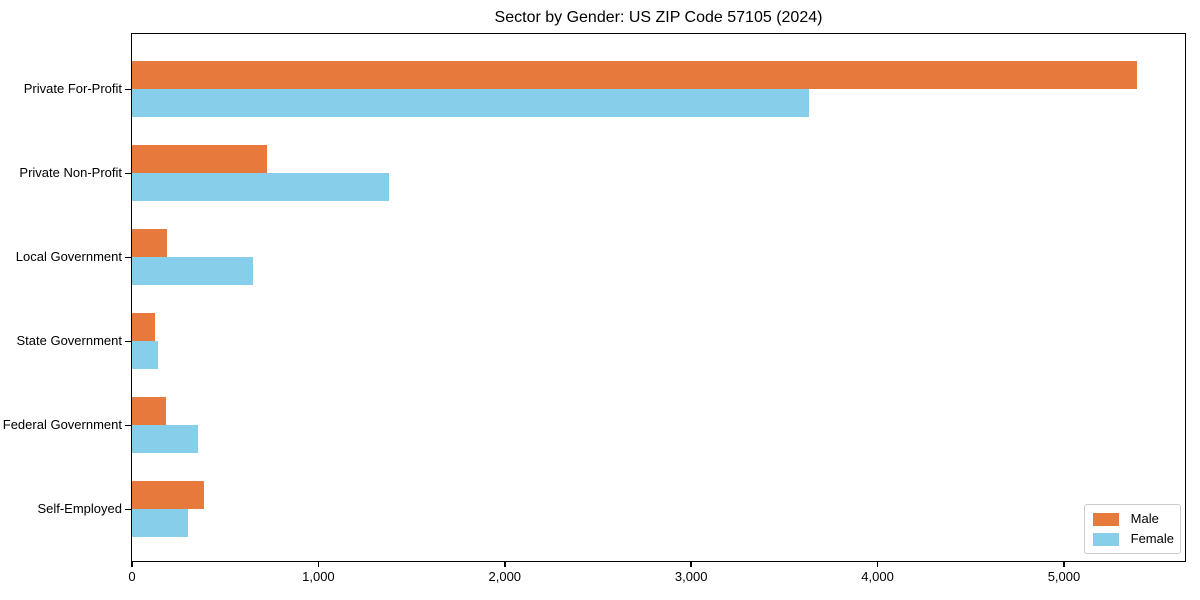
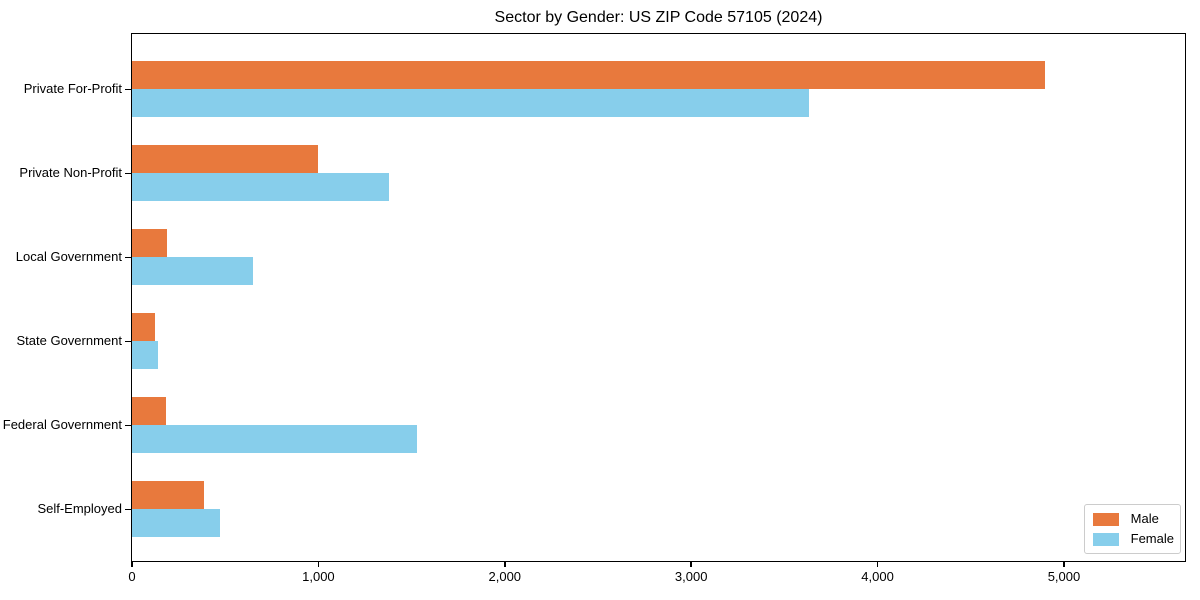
Male/Private For-Profit: 5390 -> 4900
Male/Private Non-Profit: 720 -> 1000
Female/Federal Government: 360 -> 1530
Female/Self-Employed: 300 -> 470
